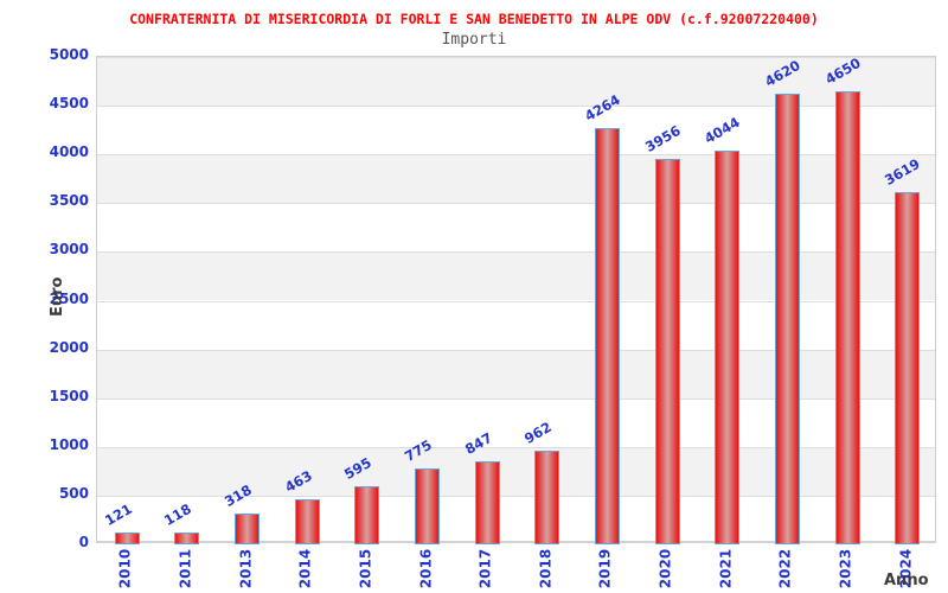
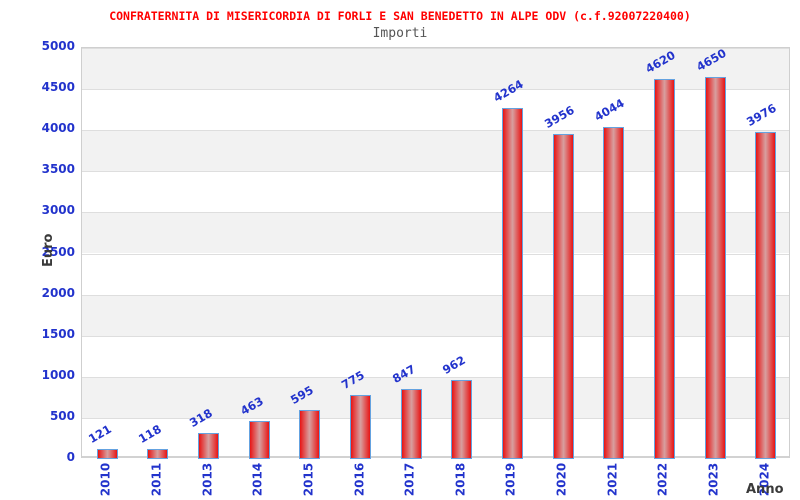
2024: 3619 -> 3976
